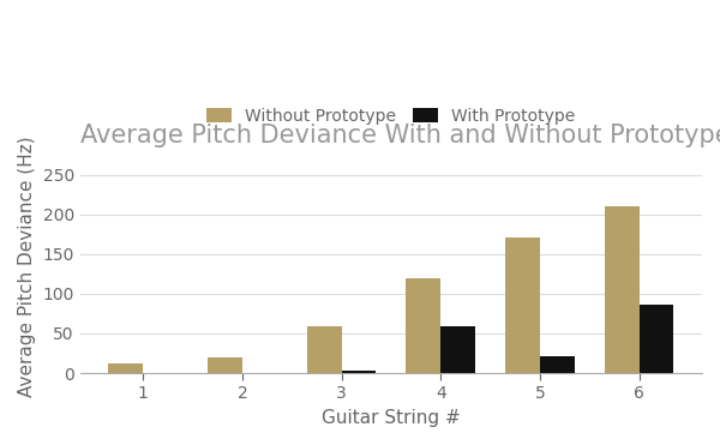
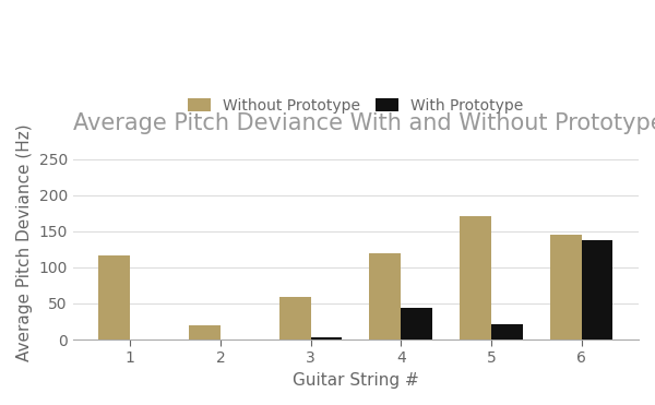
Without Prototype/1: 12 -> 116
With Prototype/4: 59 -> 44
Without Prototype/6: 211 -> 146
With Prototype/6: 86 -> 138
